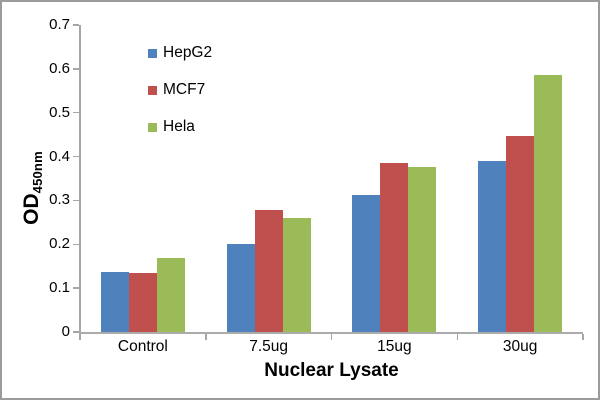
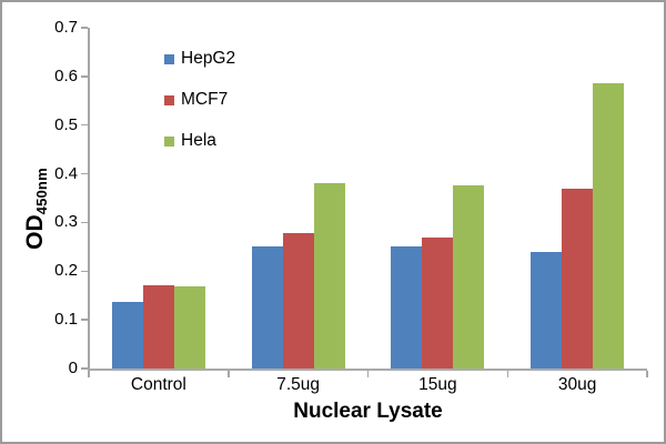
MCF7/Control: 0.14 -> 0.17
HepG2/7.5ug: 0.20 -> 0.25
Hela/7.5ug: 0.26 -> 0.38
HepG2/15ug: 0.31 -> 0.25
MCF7/15ug: 0.39 -> 0.27
HepG2/30ug: 0.39 -> 0.24
MCF7/30ug: 0.45 -> 0.37
